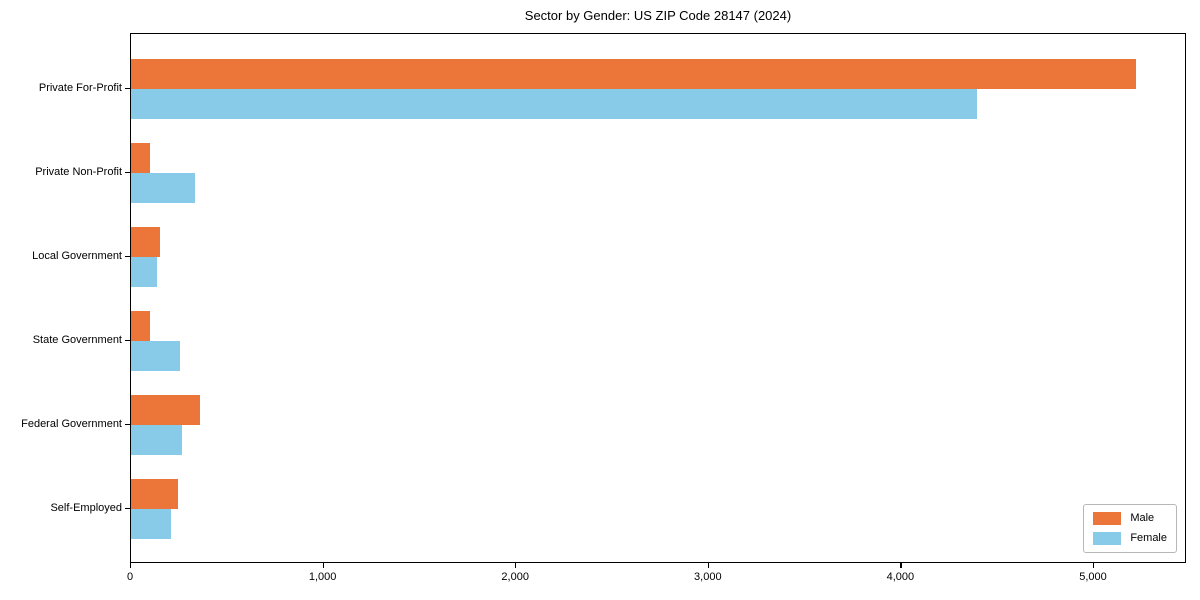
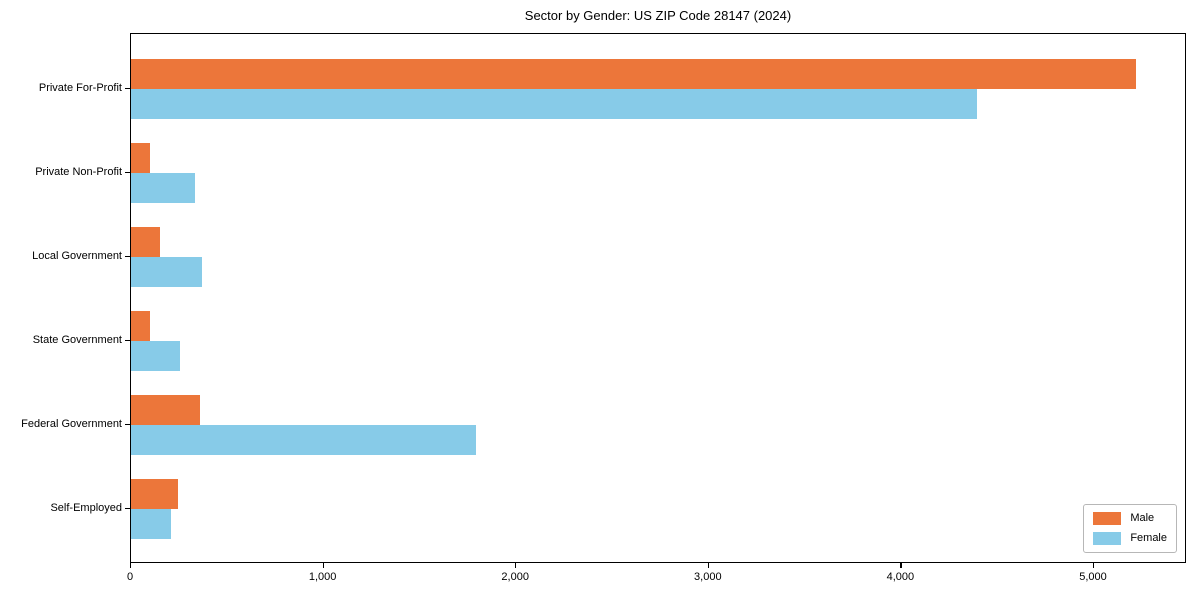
Female/Local Government: 140 -> 370
Female/Federal Government: 260 -> 1790
